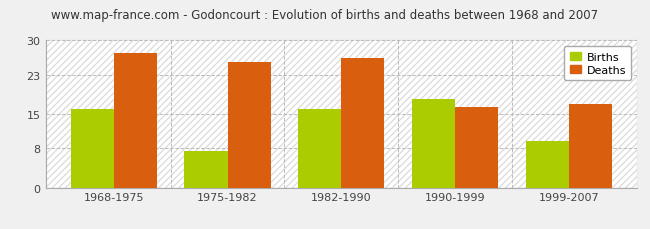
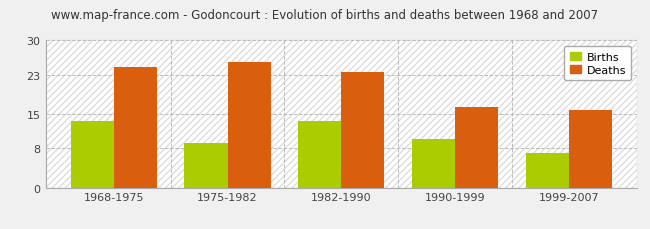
Births/1968-1975: 16.0 -> 13.5
Deaths/1968-1975: 27.5 -> 24.5
Births/1975-1982: 7.5 -> 9.0
Births/1982-1990: 16.0 -> 13.5
Deaths/1982-1990: 26.5 -> 23.5
Births/1990-1999: 18.0 -> 10.0
Births/1999-2007: 9.5 -> 7.0
Deaths/1999-2007: 17.0 -> 15.8
